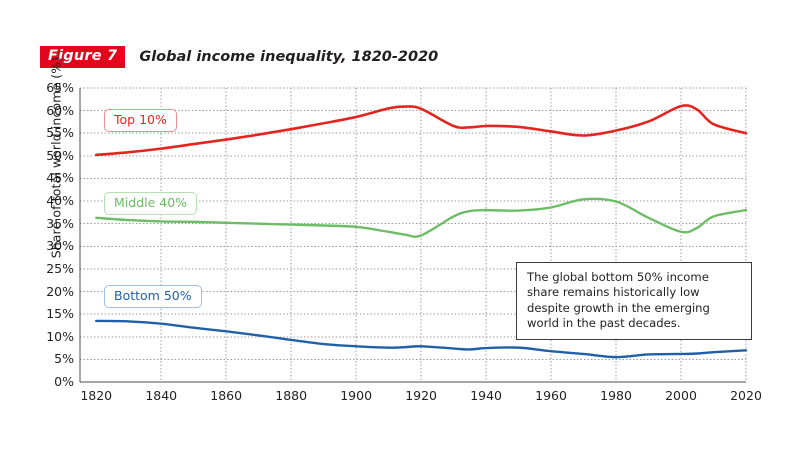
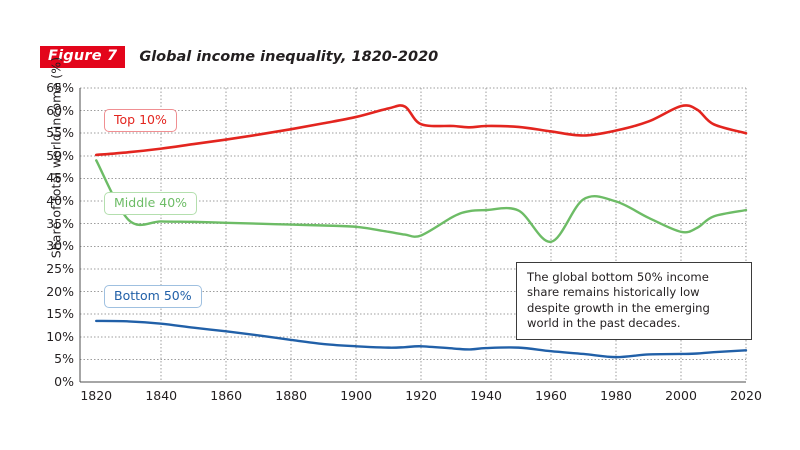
Middle 40%/1820: 36% -> 49%
Top 10%/1920: 60% -> 57%
Middle 40%/1960: 39% -> 31%
